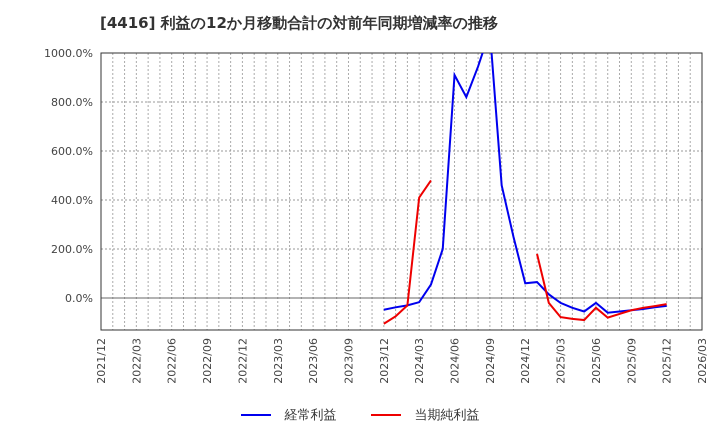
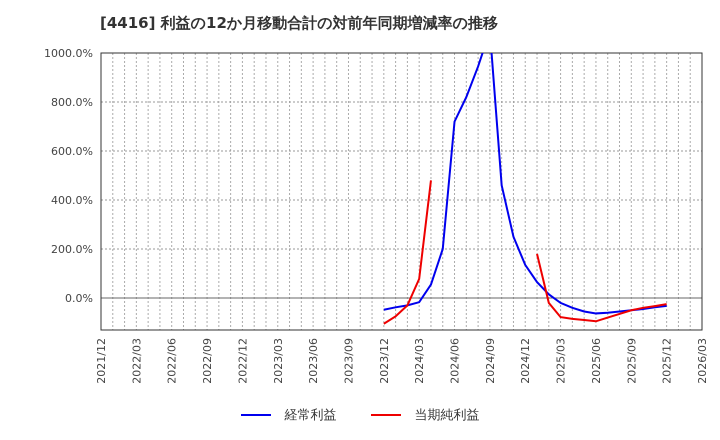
当期純利益/2024/03: 410% -> 80%
経常利益/2024/06: 910% -> 720%
経常利益/2024/12: 60% -> 140%
経常利益/2025/06: -20% -> -60%
当期純利益/2025/06: -40% -> -100%
